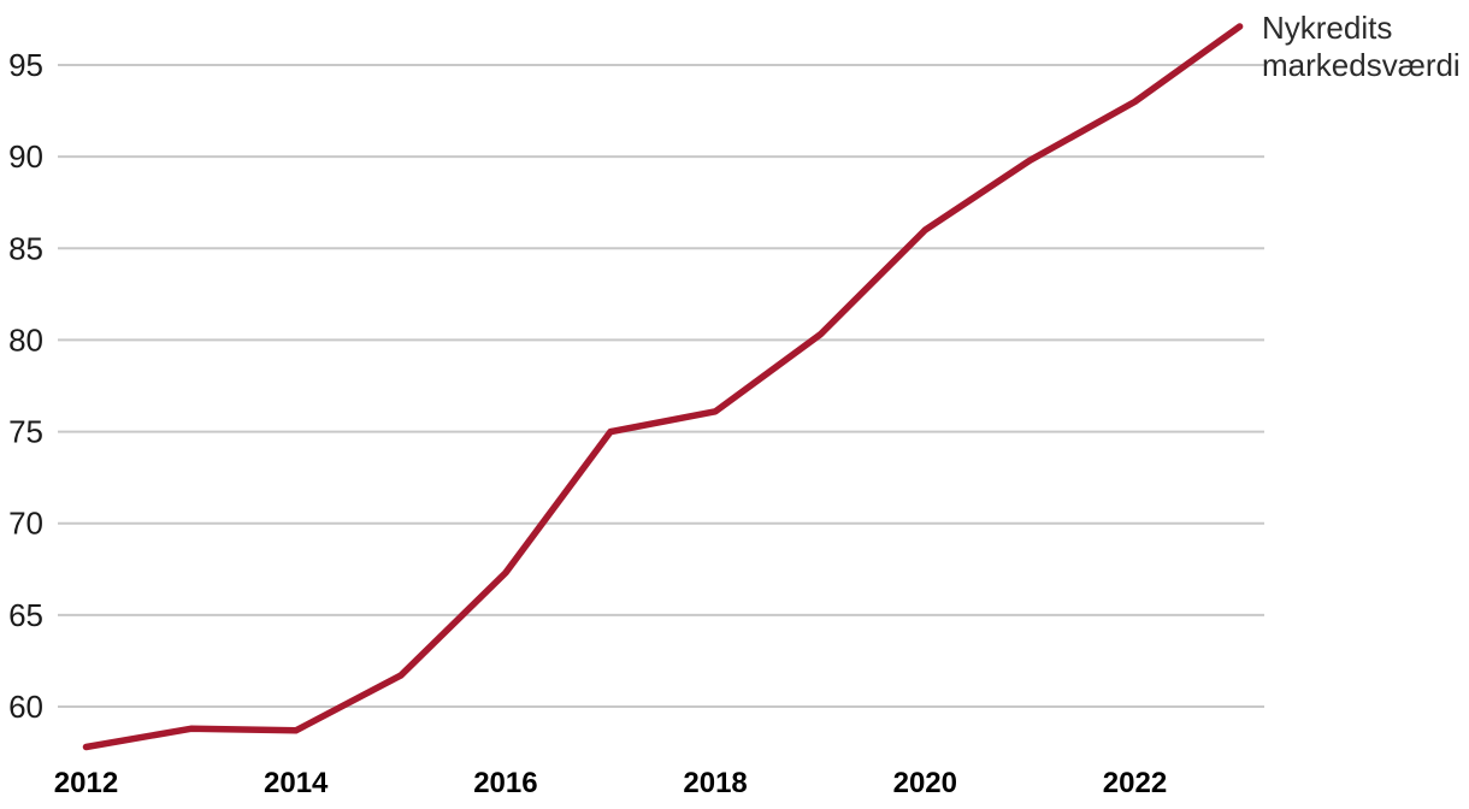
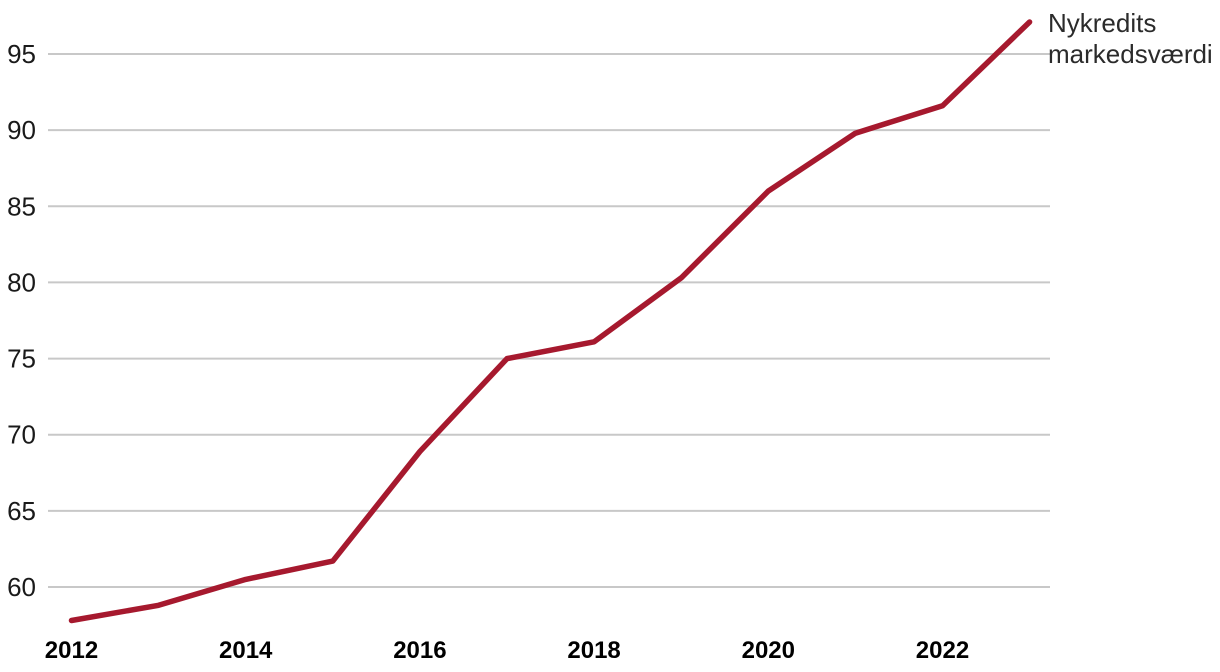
2014: 58.7 -> 60.5
2016: 67.3 -> 68.9
2022: 93.0 -> 91.6
